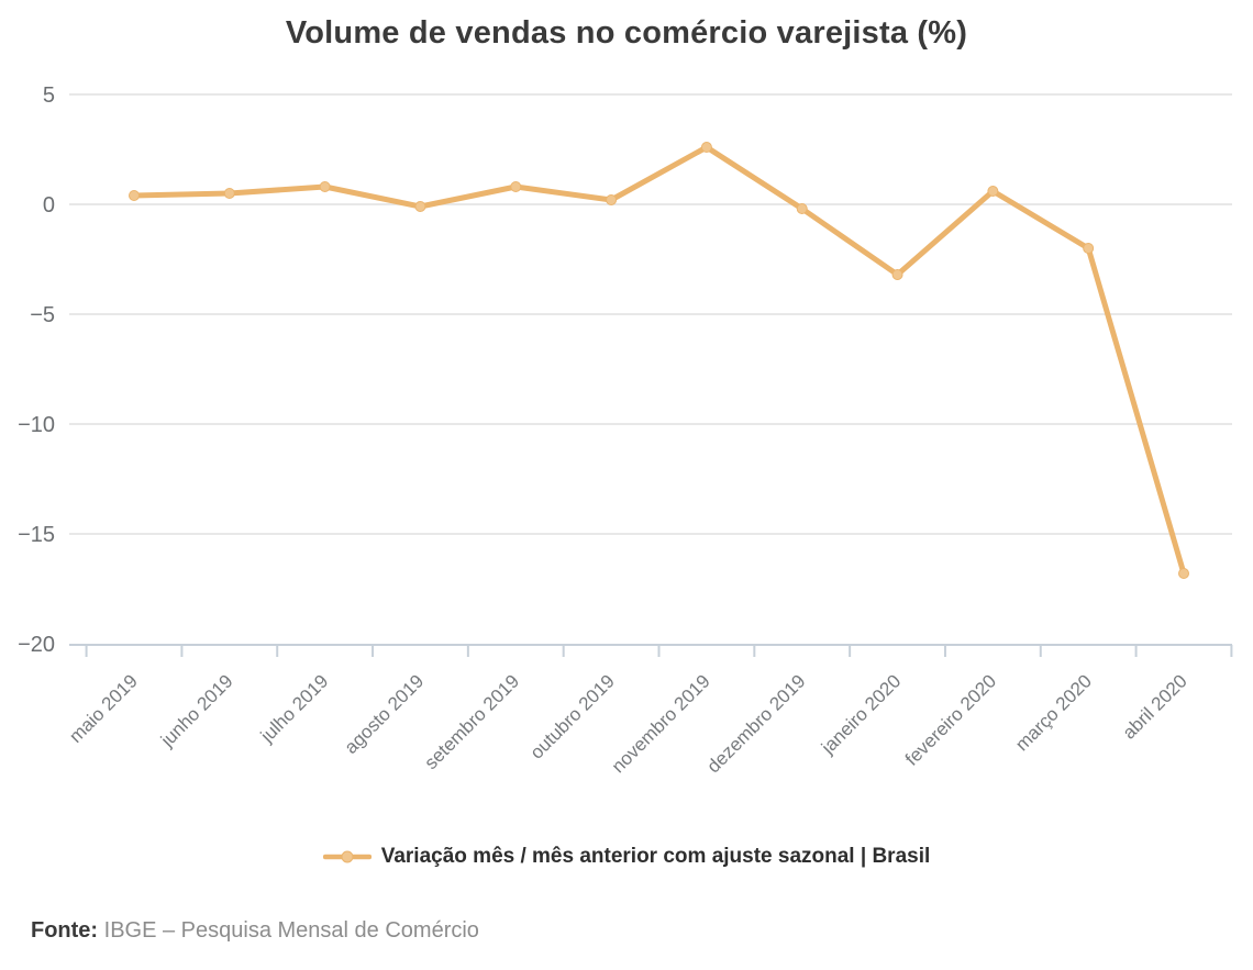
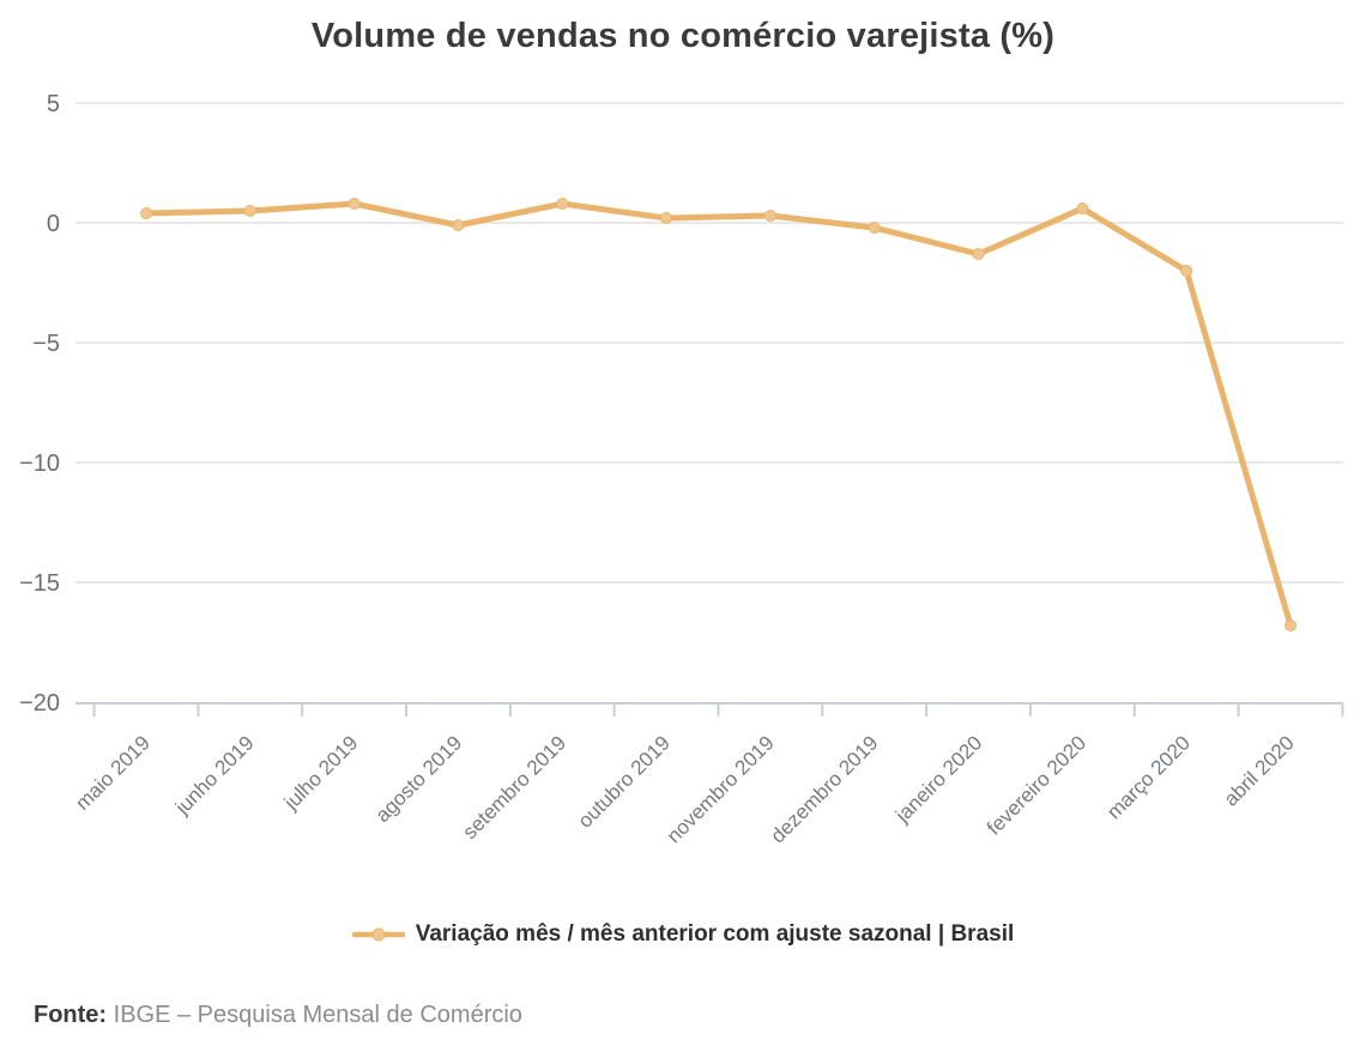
novembro 2019: 2.6 -> 0.3
janeiro 2020: -3.2 -> -1.3
